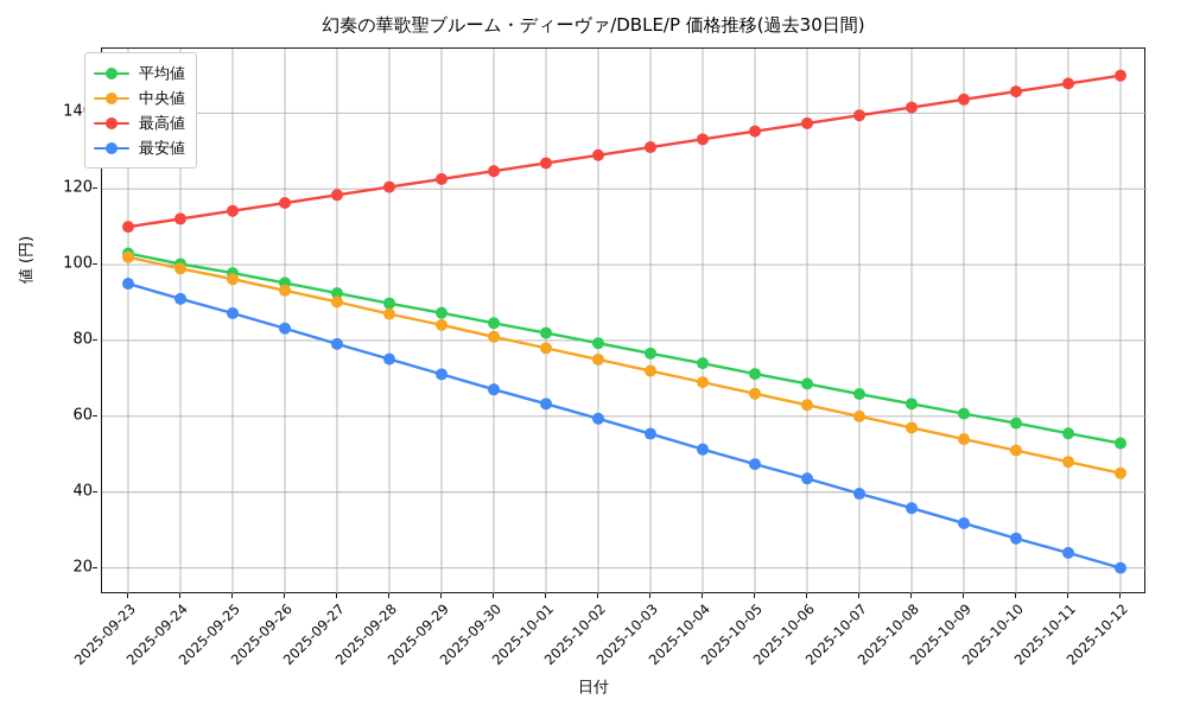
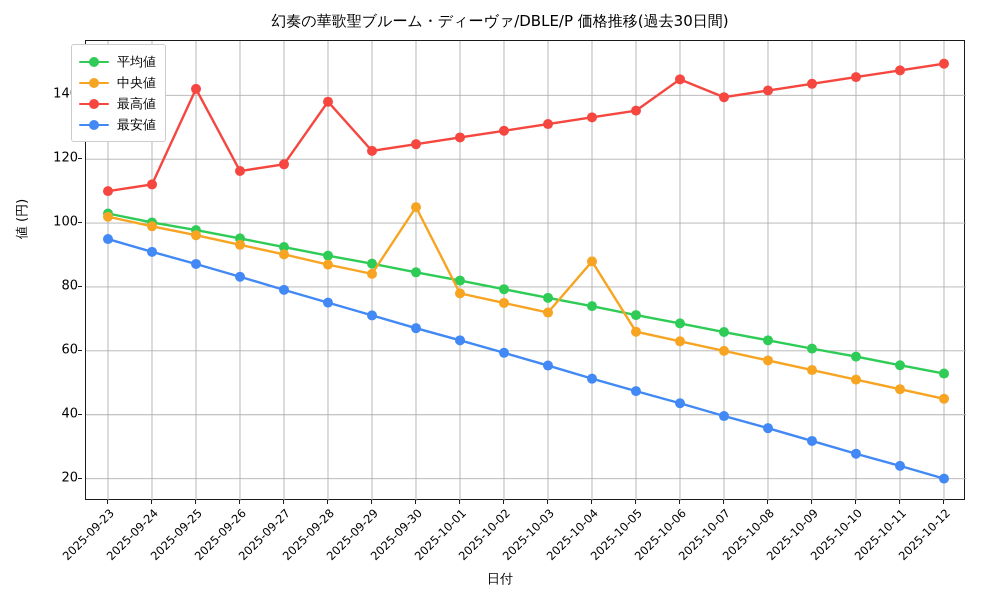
最高値/2025-09-25: 114 -> 142
最高値/2025-09-28: 120 -> 138
中央値/2025-09-30: 81 -> 105
中央値/2025-10-04: 69 -> 88
最高値/2025-10-06: 137 -> 145
